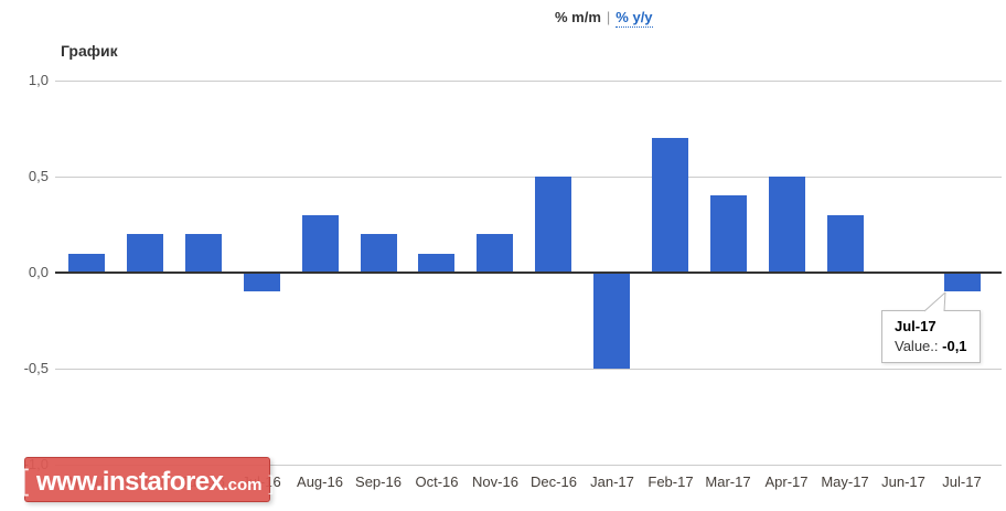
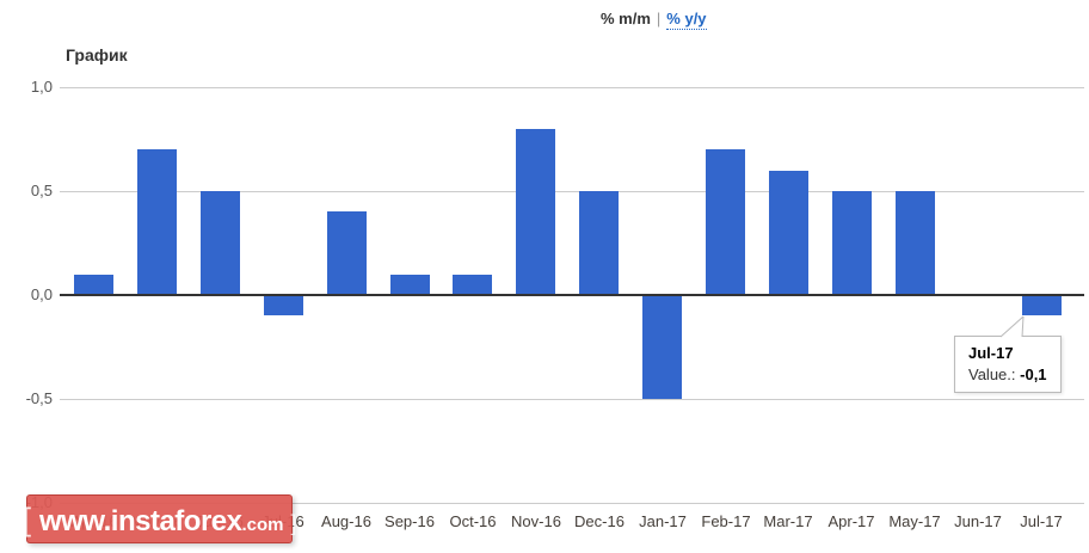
May-16: 0,2 -> 0,7
Jun-16: 0,2 -> 0,5
Aug-16: 0,3 -> 0,4
Sep-16: 0,2 -> 0,1
Nov-16: 0,2 -> 0,8
Mar-17: 0,4 -> 0,6
May-17: 0,3 -> 0,5
